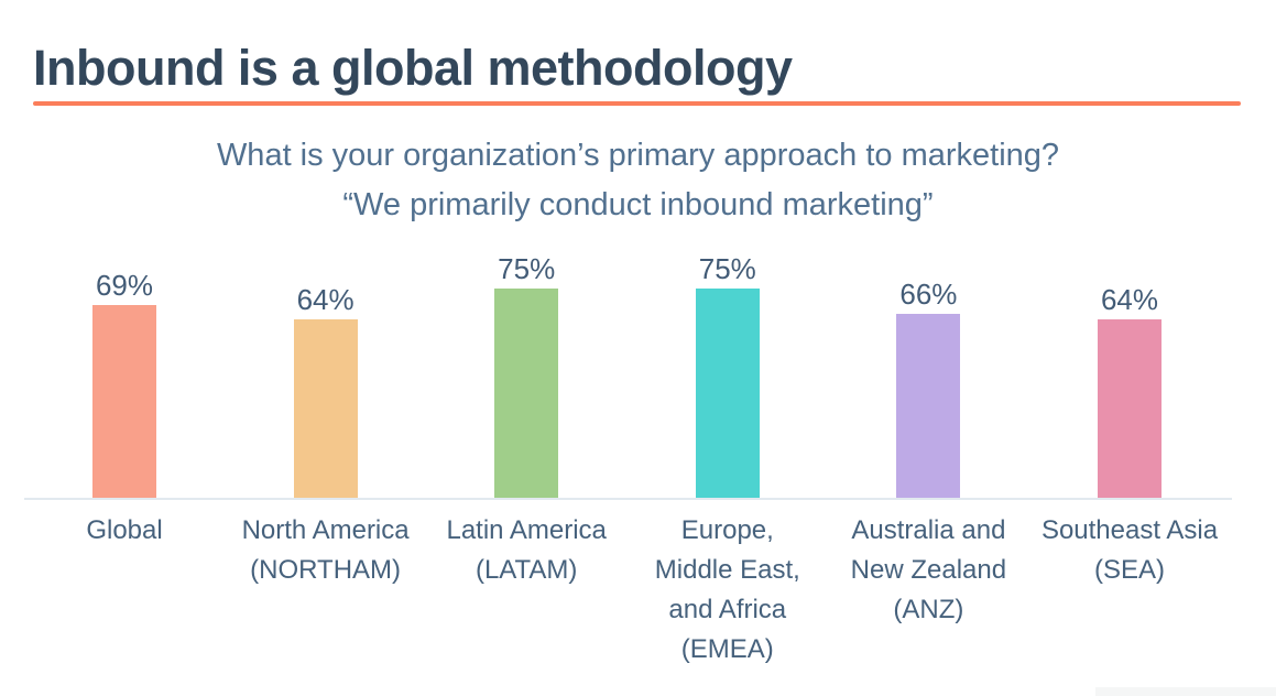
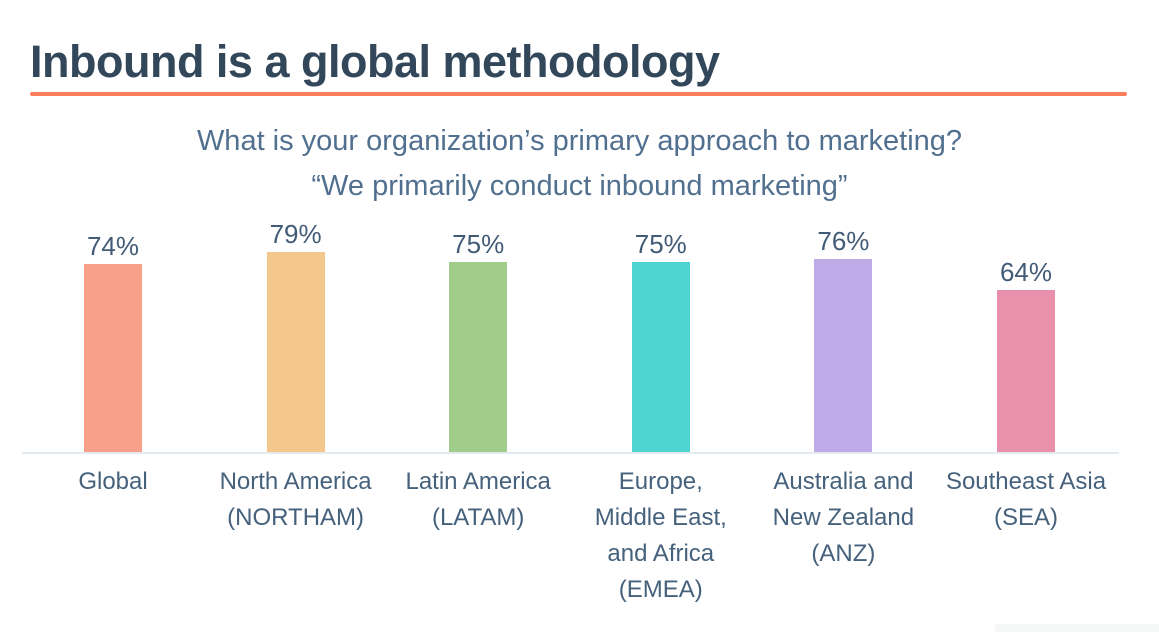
Global: 69% -> 74%
North America (NORTHAM): 64% -> 79%
Australia and New Zealand (ANZ): 66% -> 76%
